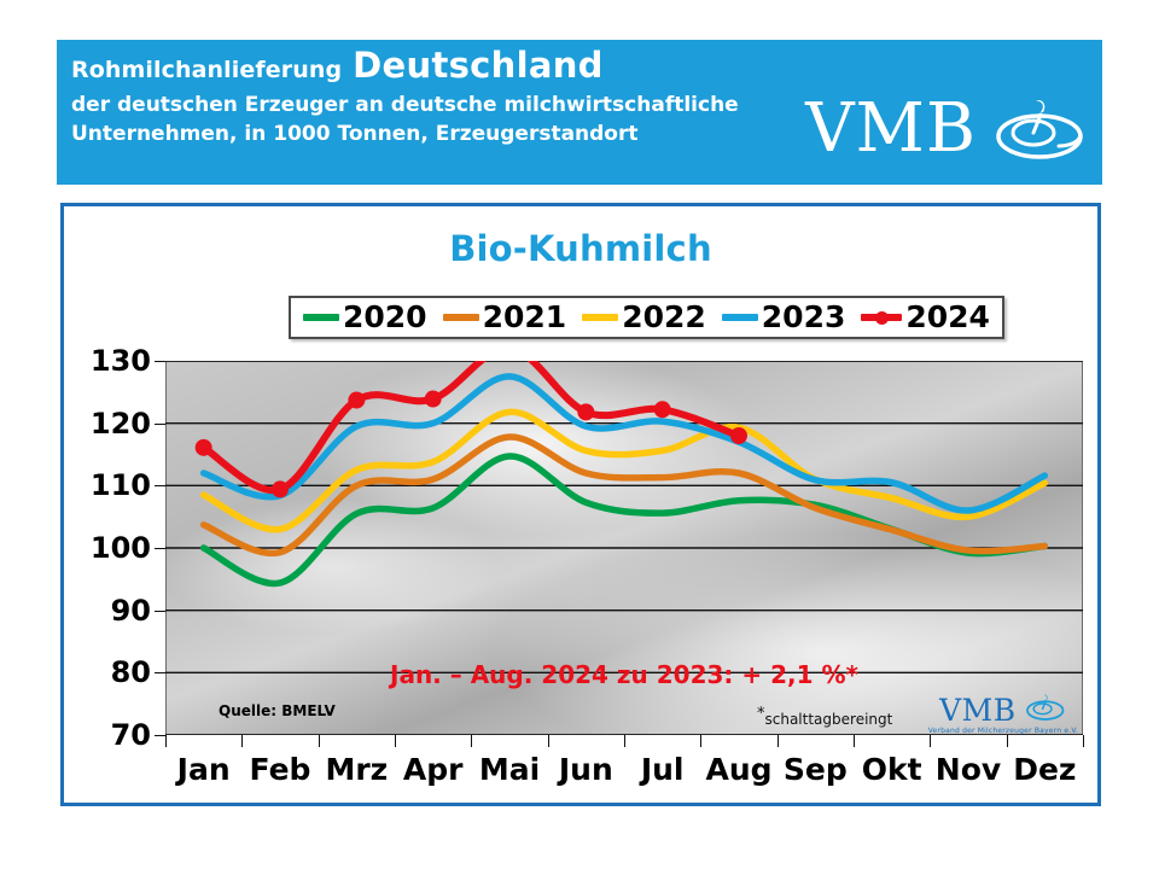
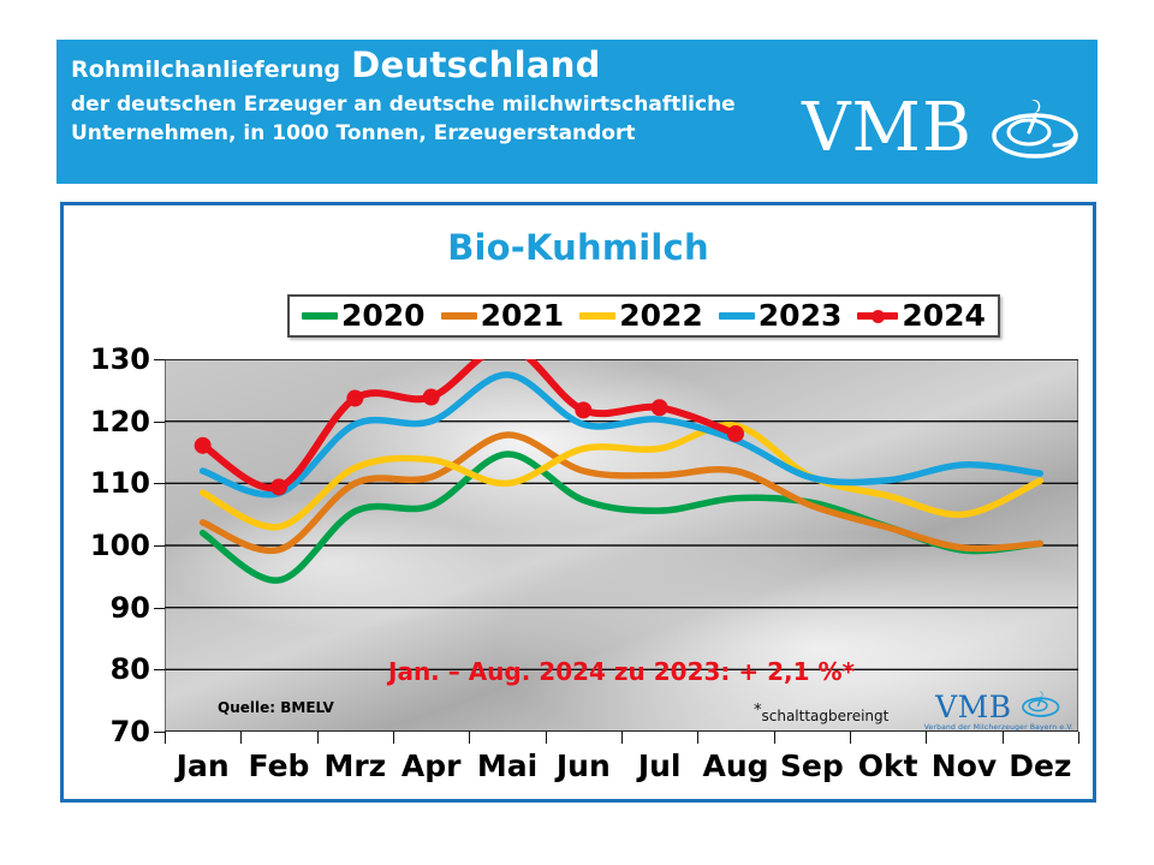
2020/Jan: 100 -> 102
2022/Mai: 122 -> 110
2023/Nov: 106 -> 113
